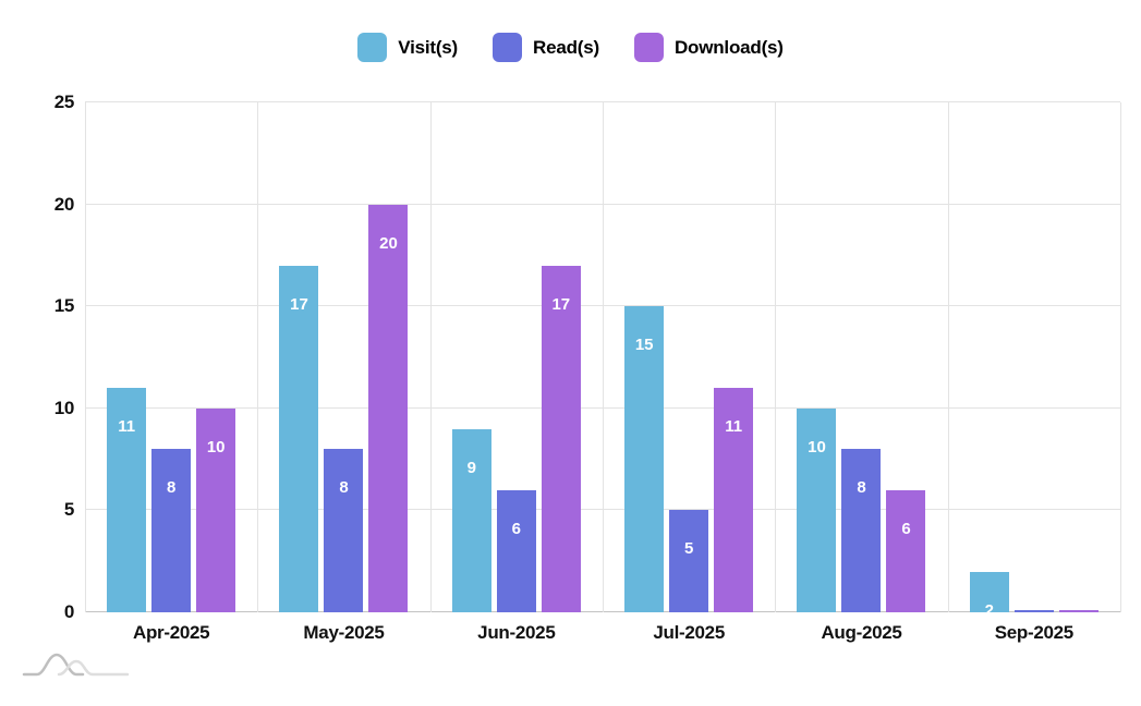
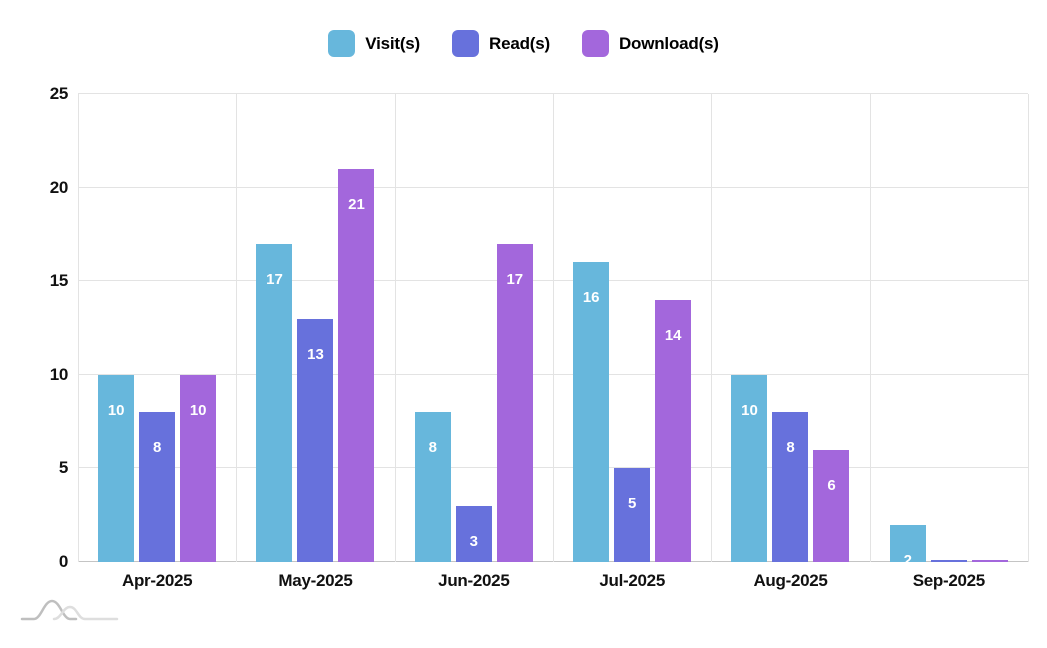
Visit(s)/Apr-2025: 11 -> 10
Read(s)/May-2025: 8 -> 13
Download(s)/May-2025: 20 -> 21
Visit(s)/Jun-2025: 9 -> 8
Read(s)/Jun-2025: 6 -> 3
Visit(s)/Jul-2025: 15 -> 16
Download(s)/Jul-2025: 11 -> 14
